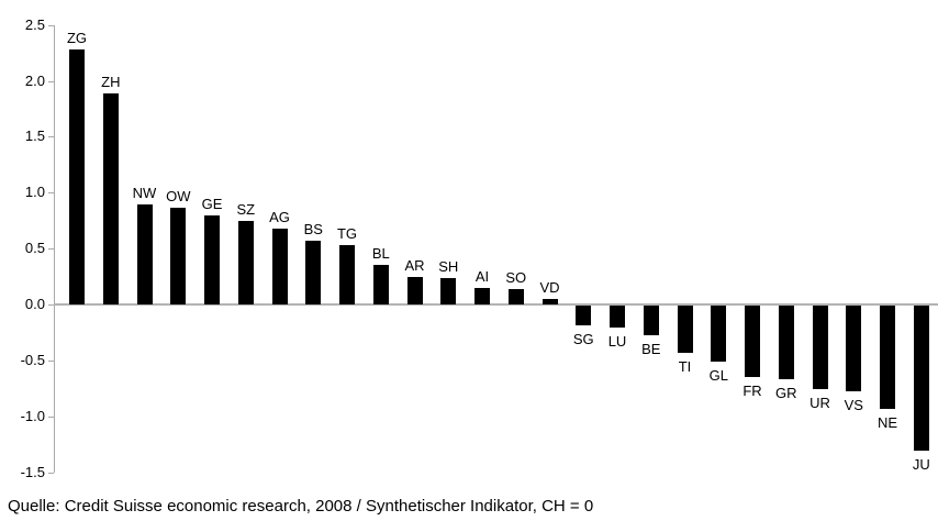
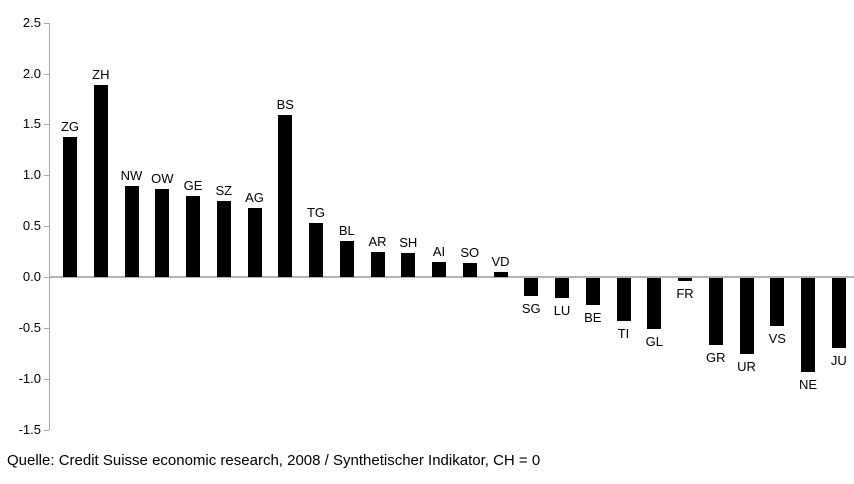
ZG: 2.28 -> 1.38
BS: 0.57 -> 1.59
FR: -0.64 -> -0.03
VS: -0.77 -> -0.47
JU: -1.30 -> -0.69
